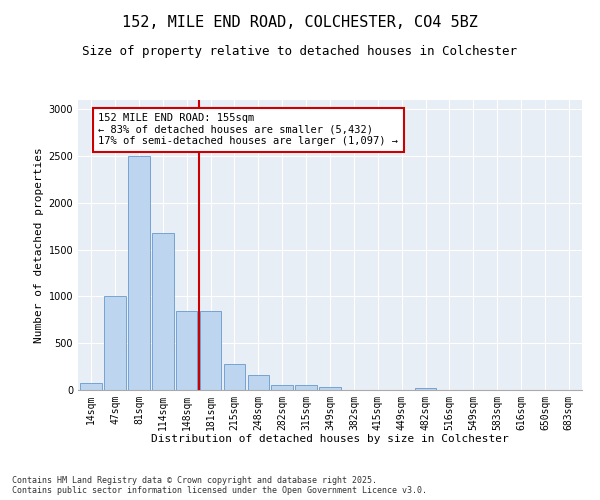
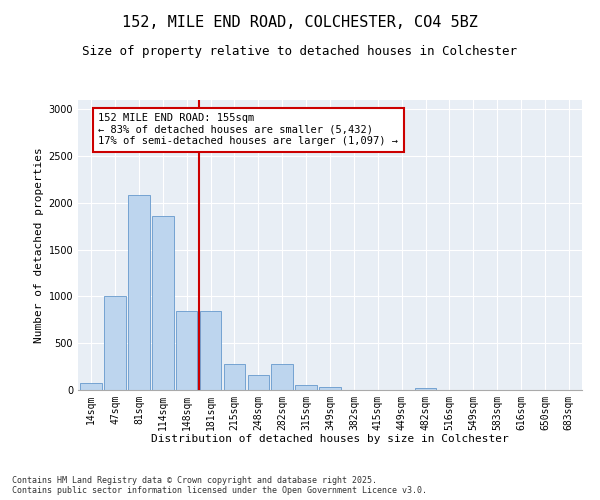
81sqm: 2500 -> 2080
114sqm: 1680 -> 1860
282sqm: 60 -> 280
